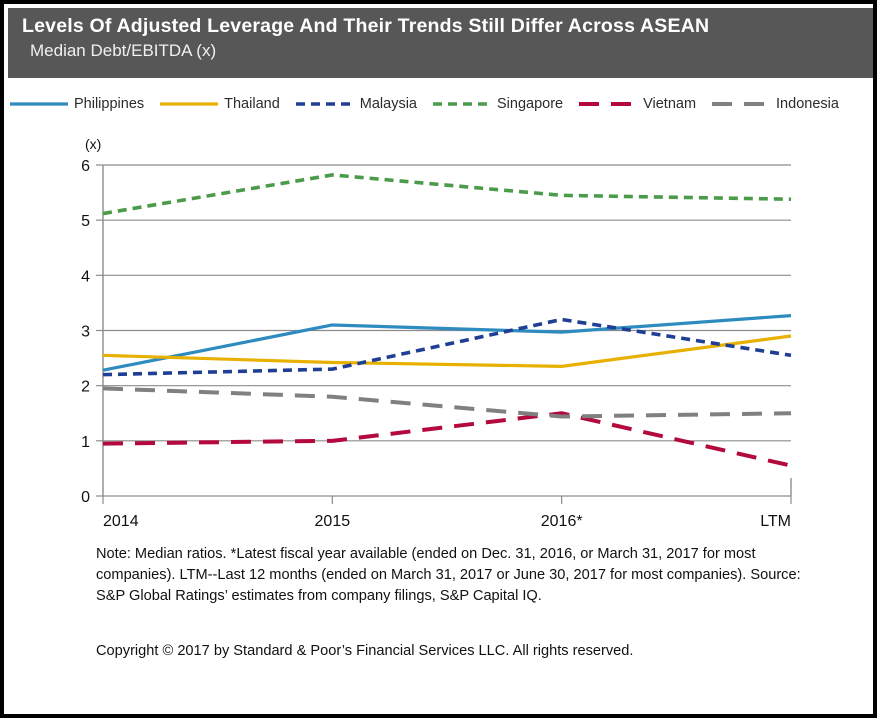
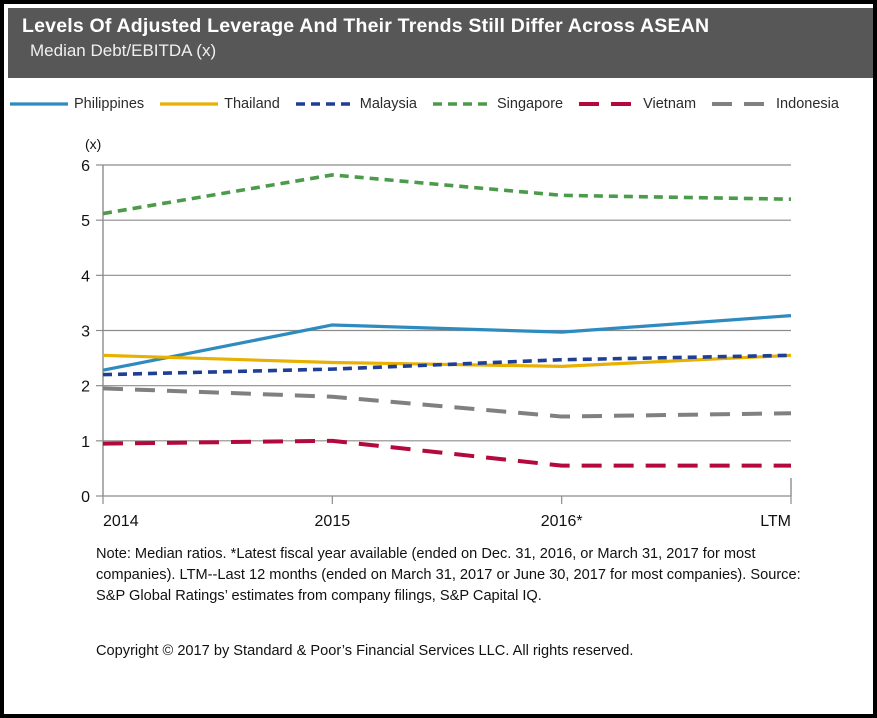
Malaysia/2016*: 3.2 -> 2.5
Vietnam/2016*: 1.5 -> 0.6
Thailand/LTM: 2.9 -> 2.5
